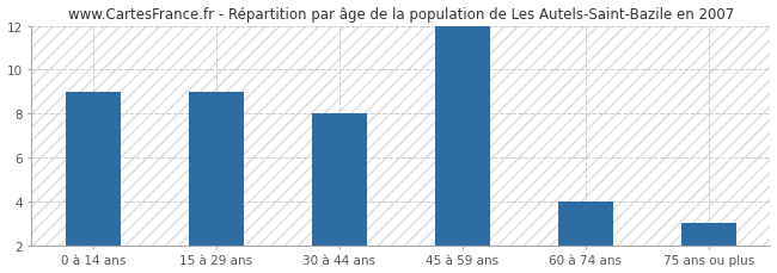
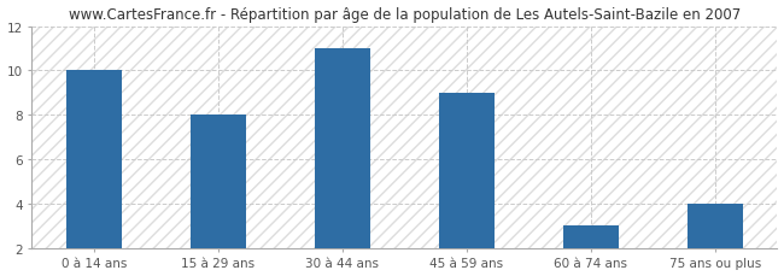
0 à 14 ans: 9 -> 10
15 à 29 ans: 9 -> 8
30 à 44 ans: 8 -> 11
45 à 59 ans: 12 -> 9
60 à 74 ans: 4 -> 3
75 ans ou plus: 3 -> 4
